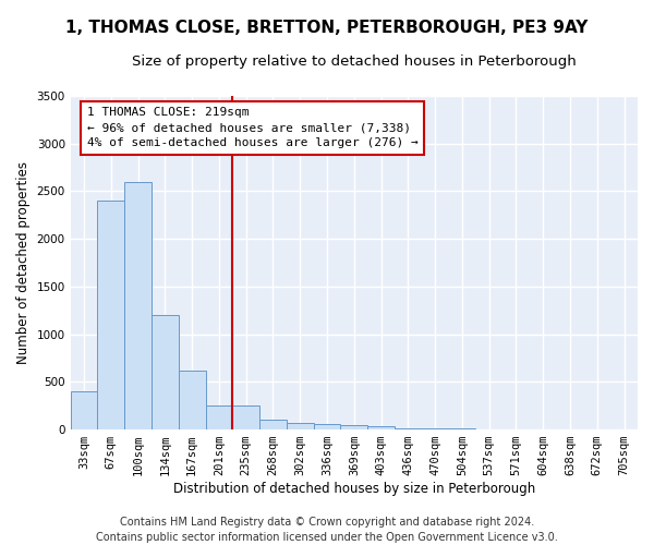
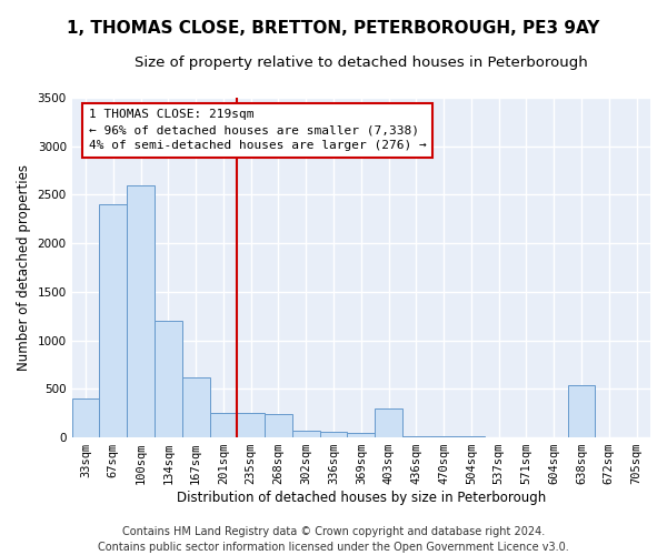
268sqm: 100 -> 240
403sqm: 30 -> 300
638sqm: 0 -> 540
